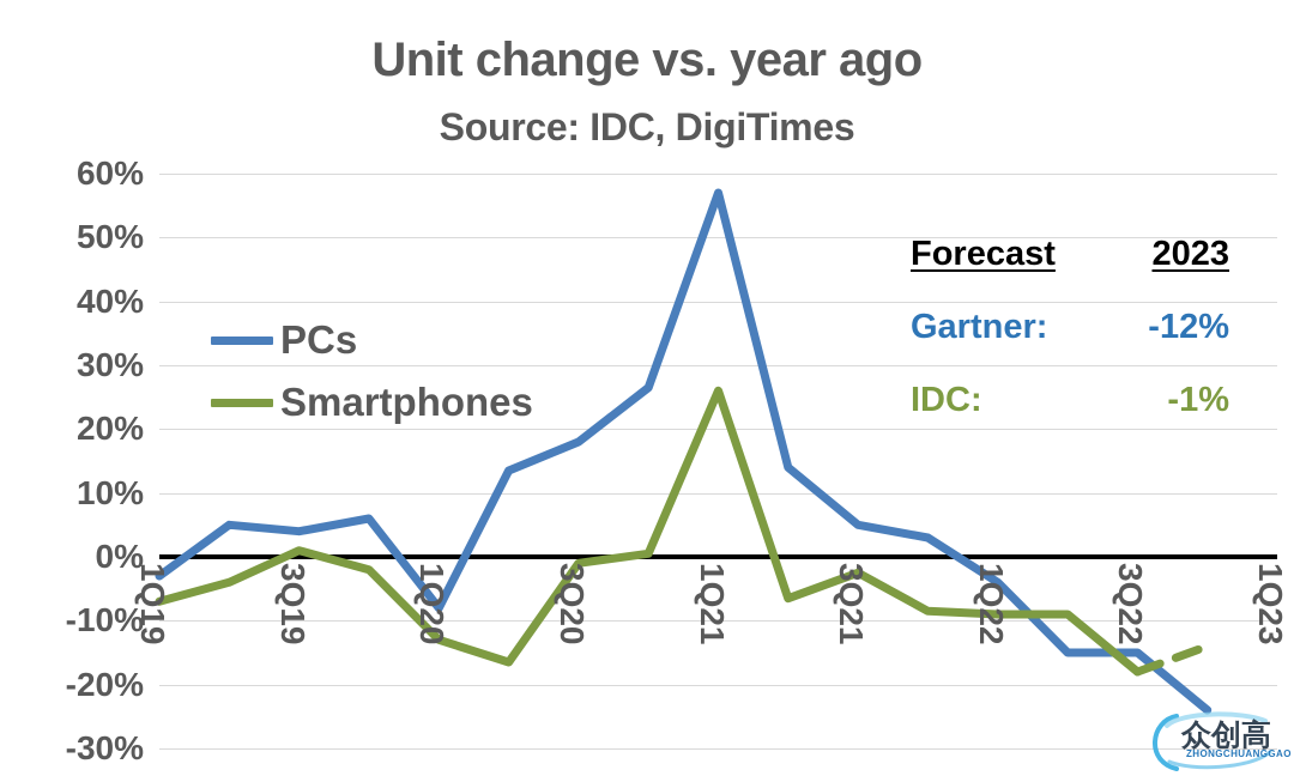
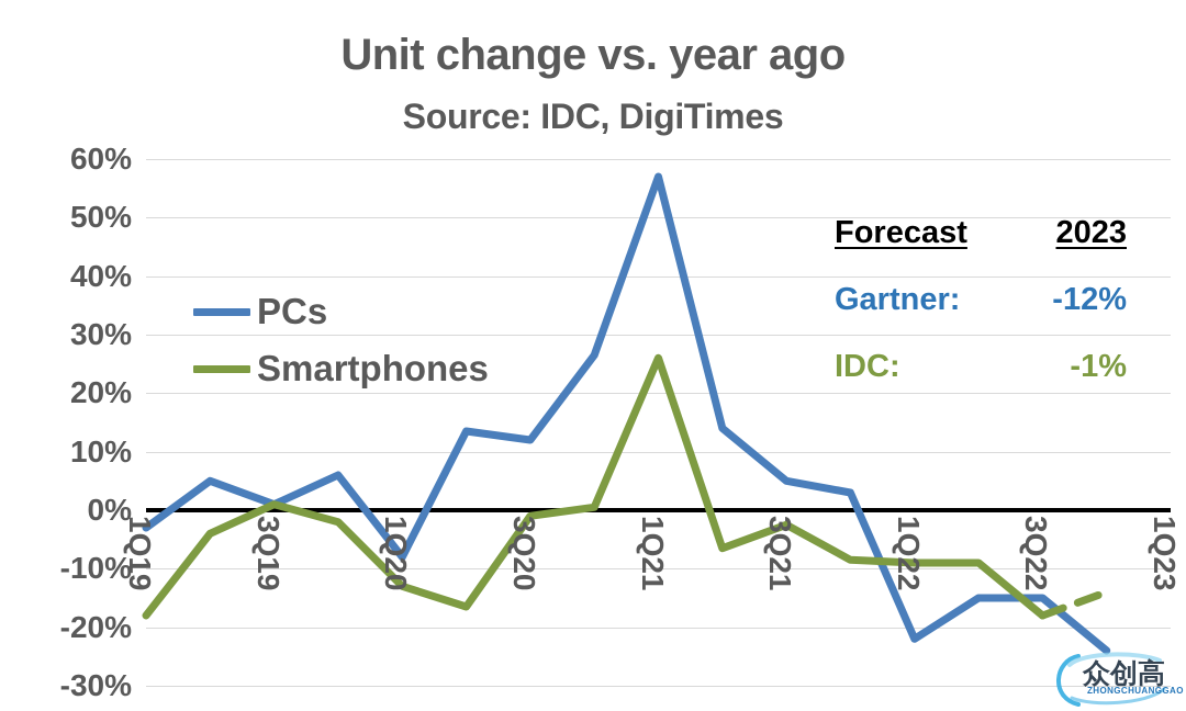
Smartphones/1Q19: -7% -> -18%
PCs/3Q19: 4% -> 1%
PCs/3Q20: 18% -> 12%
PCs/1Q22: -4% -> -22%
